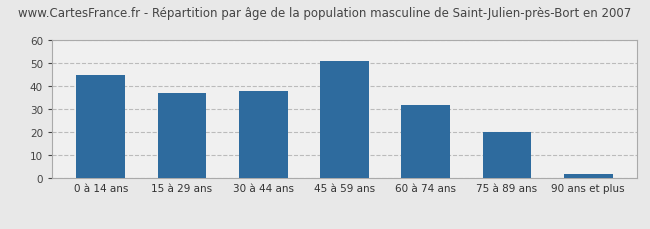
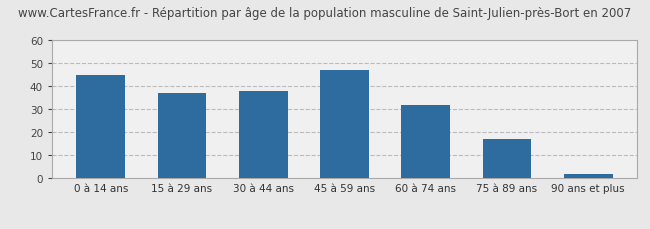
45 à 59 ans: 51 -> 47
75 à 89 ans: 20 -> 17
